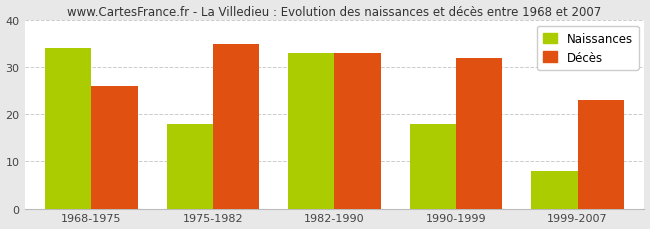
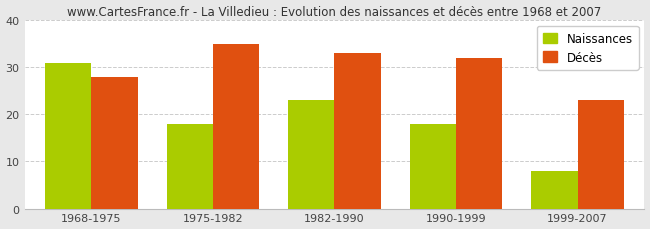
Naissances/1968-1975: 34 -> 31
Décès/1968-1975: 26 -> 28
Naissances/1982-1990: 33 -> 23
